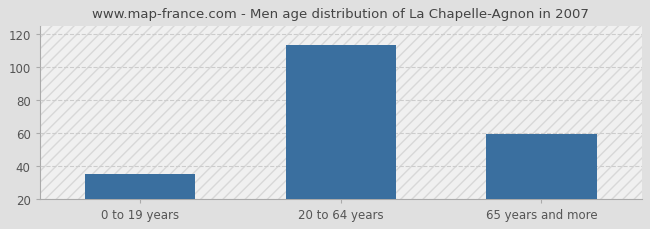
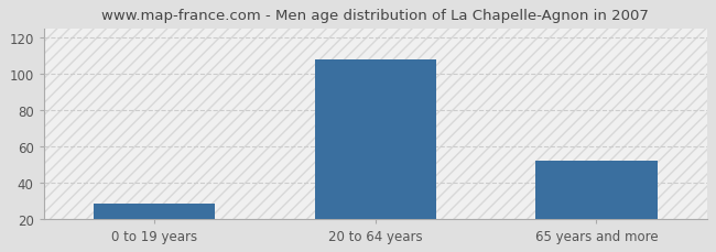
0 to 19 years: 35 -> 28
20 to 64 years: 113 -> 108
65 years and more: 59 -> 52
